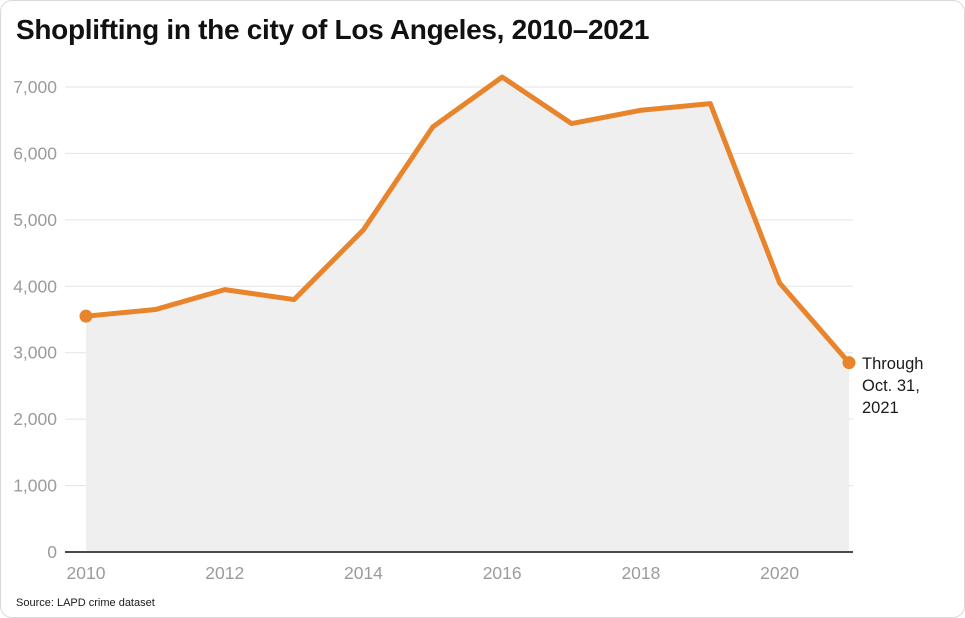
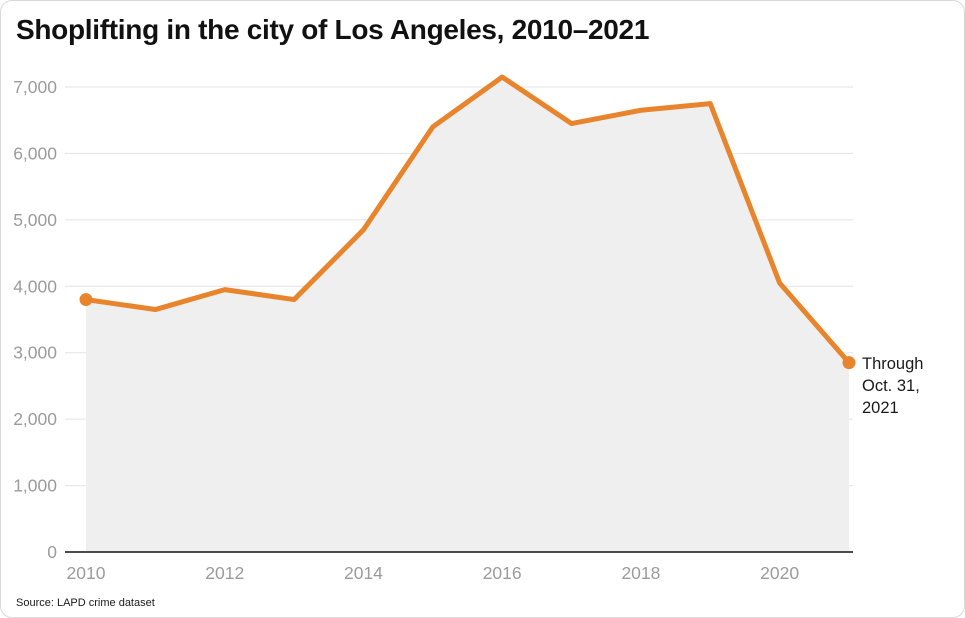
2010: 3600 -> 3800
